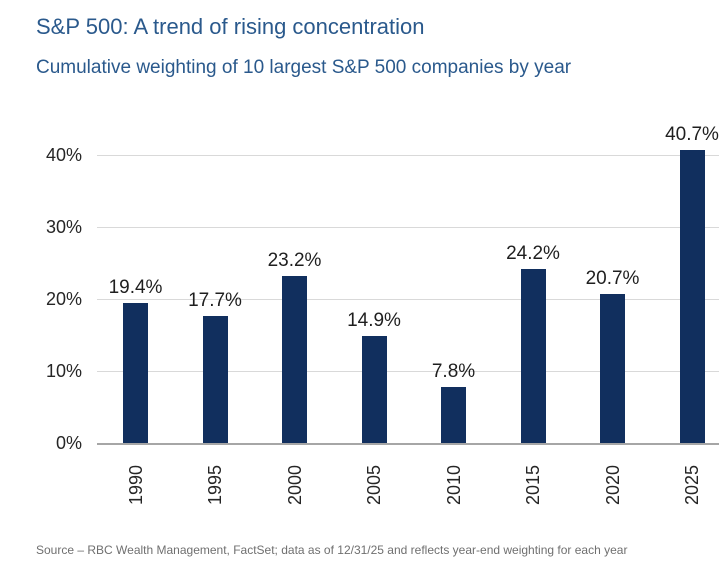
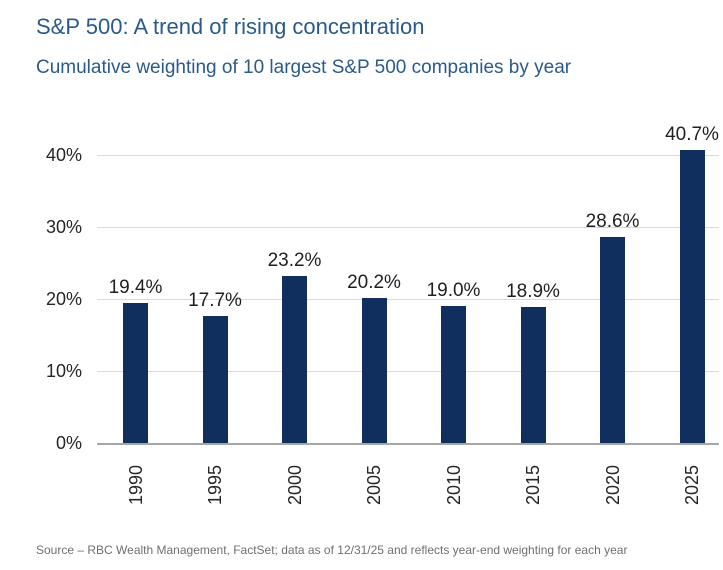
2005: 14.9% -> 20.2%
2010: 7.8% -> 19.0%
2015: 24.2% -> 18.9%
2020: 20.7% -> 28.6%
